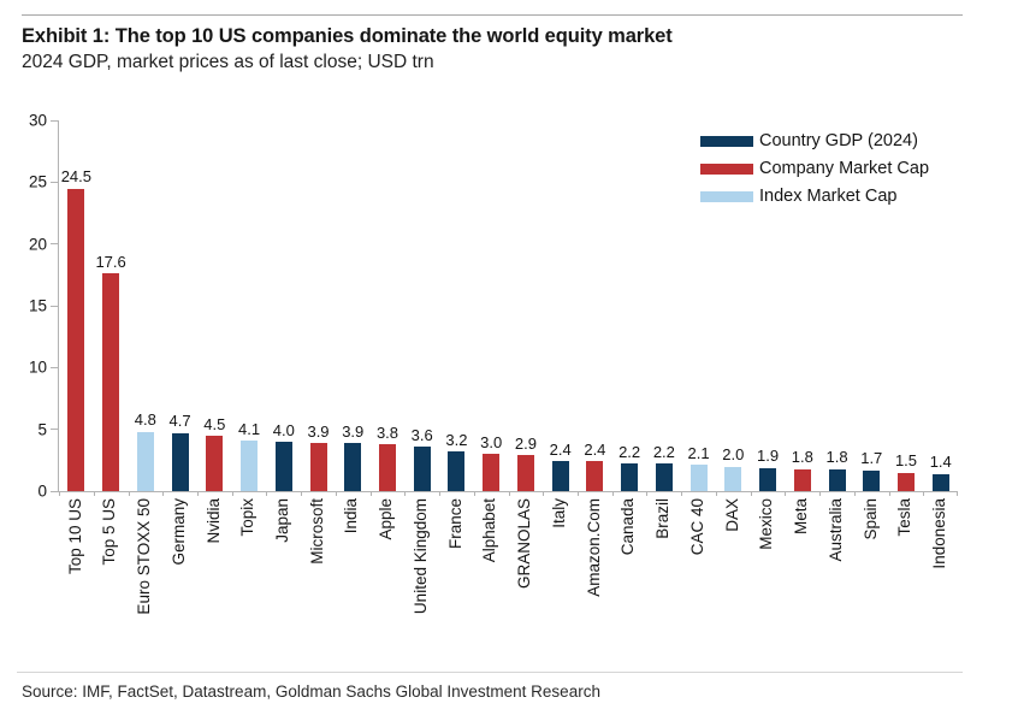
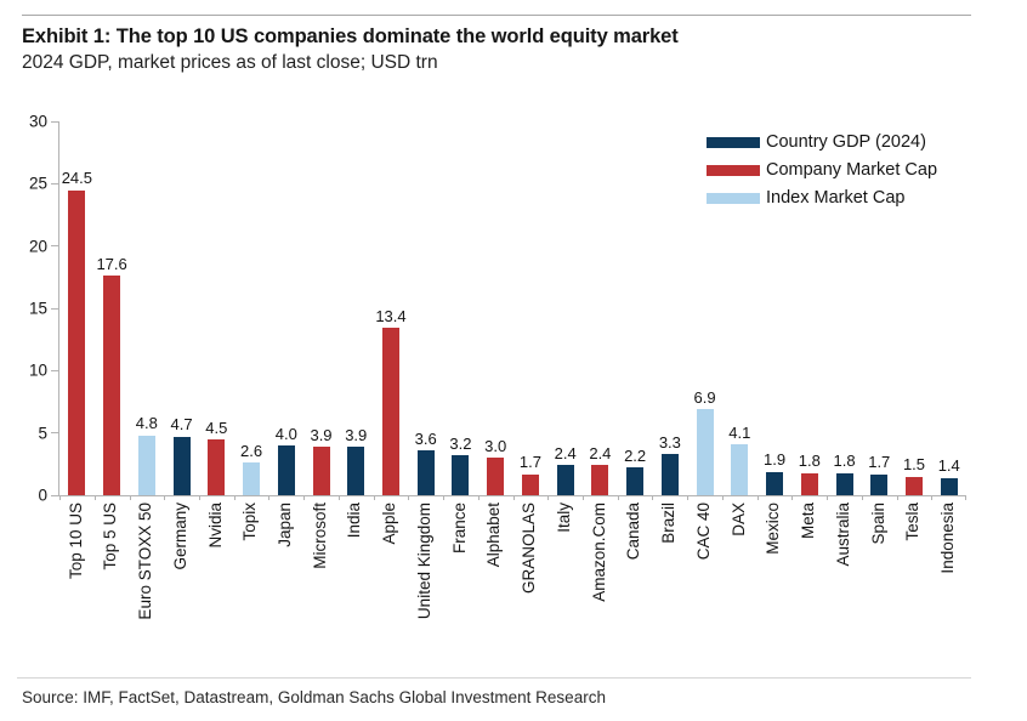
Topix: 4.1 -> 2.6
Apple: 3.8 -> 13.4
GRANOLAS: 2.9 -> 1.7
Brazil: 2.2 -> 3.3
CAC 40: 2.1 -> 6.9
DAX: 2.0 -> 4.1
